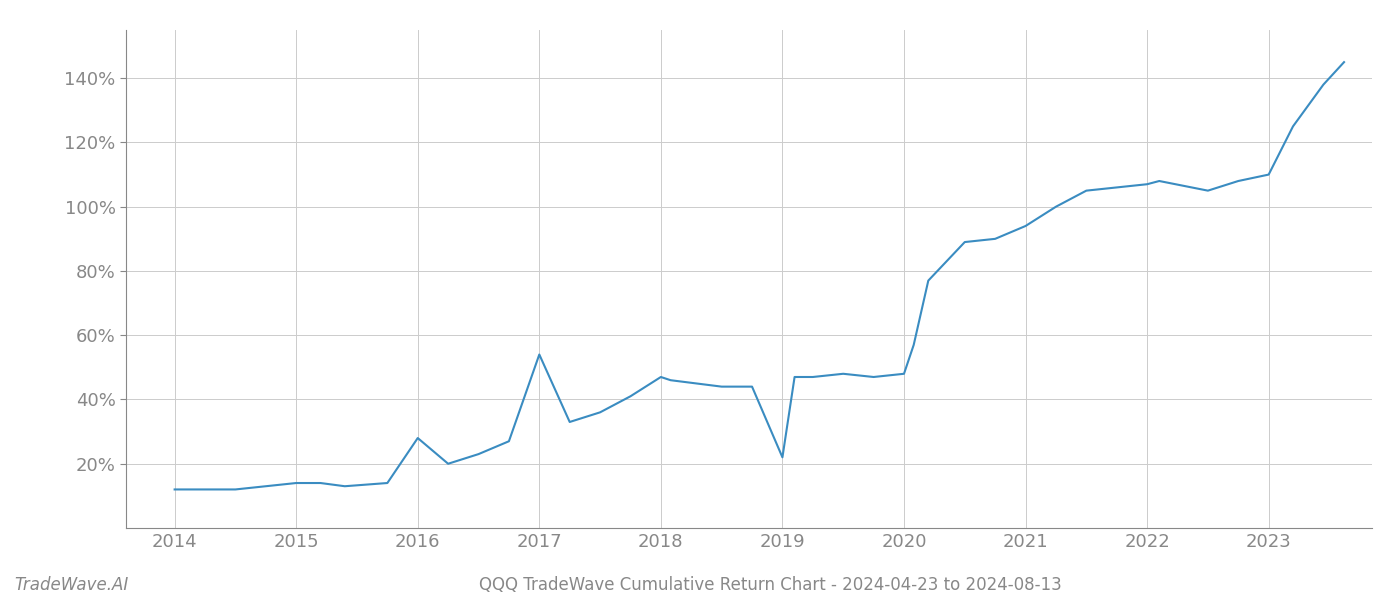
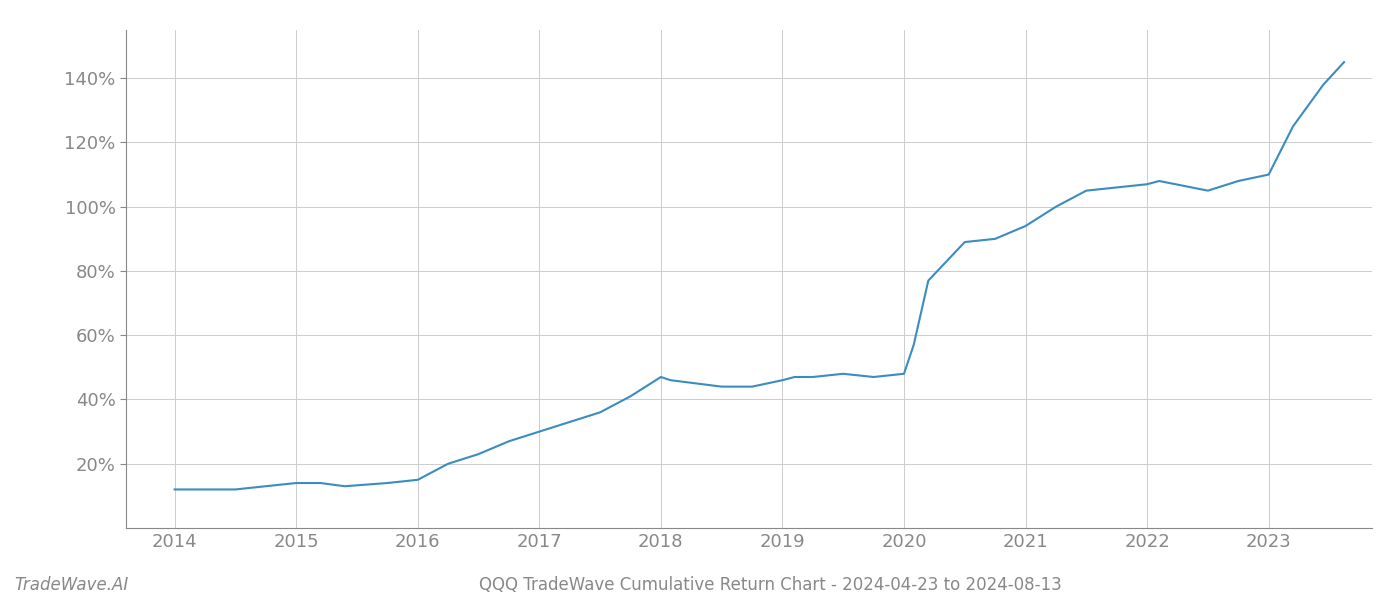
2016: 28% -> 15%
2017: 54% -> 30%
2019: 22% -> 46%
